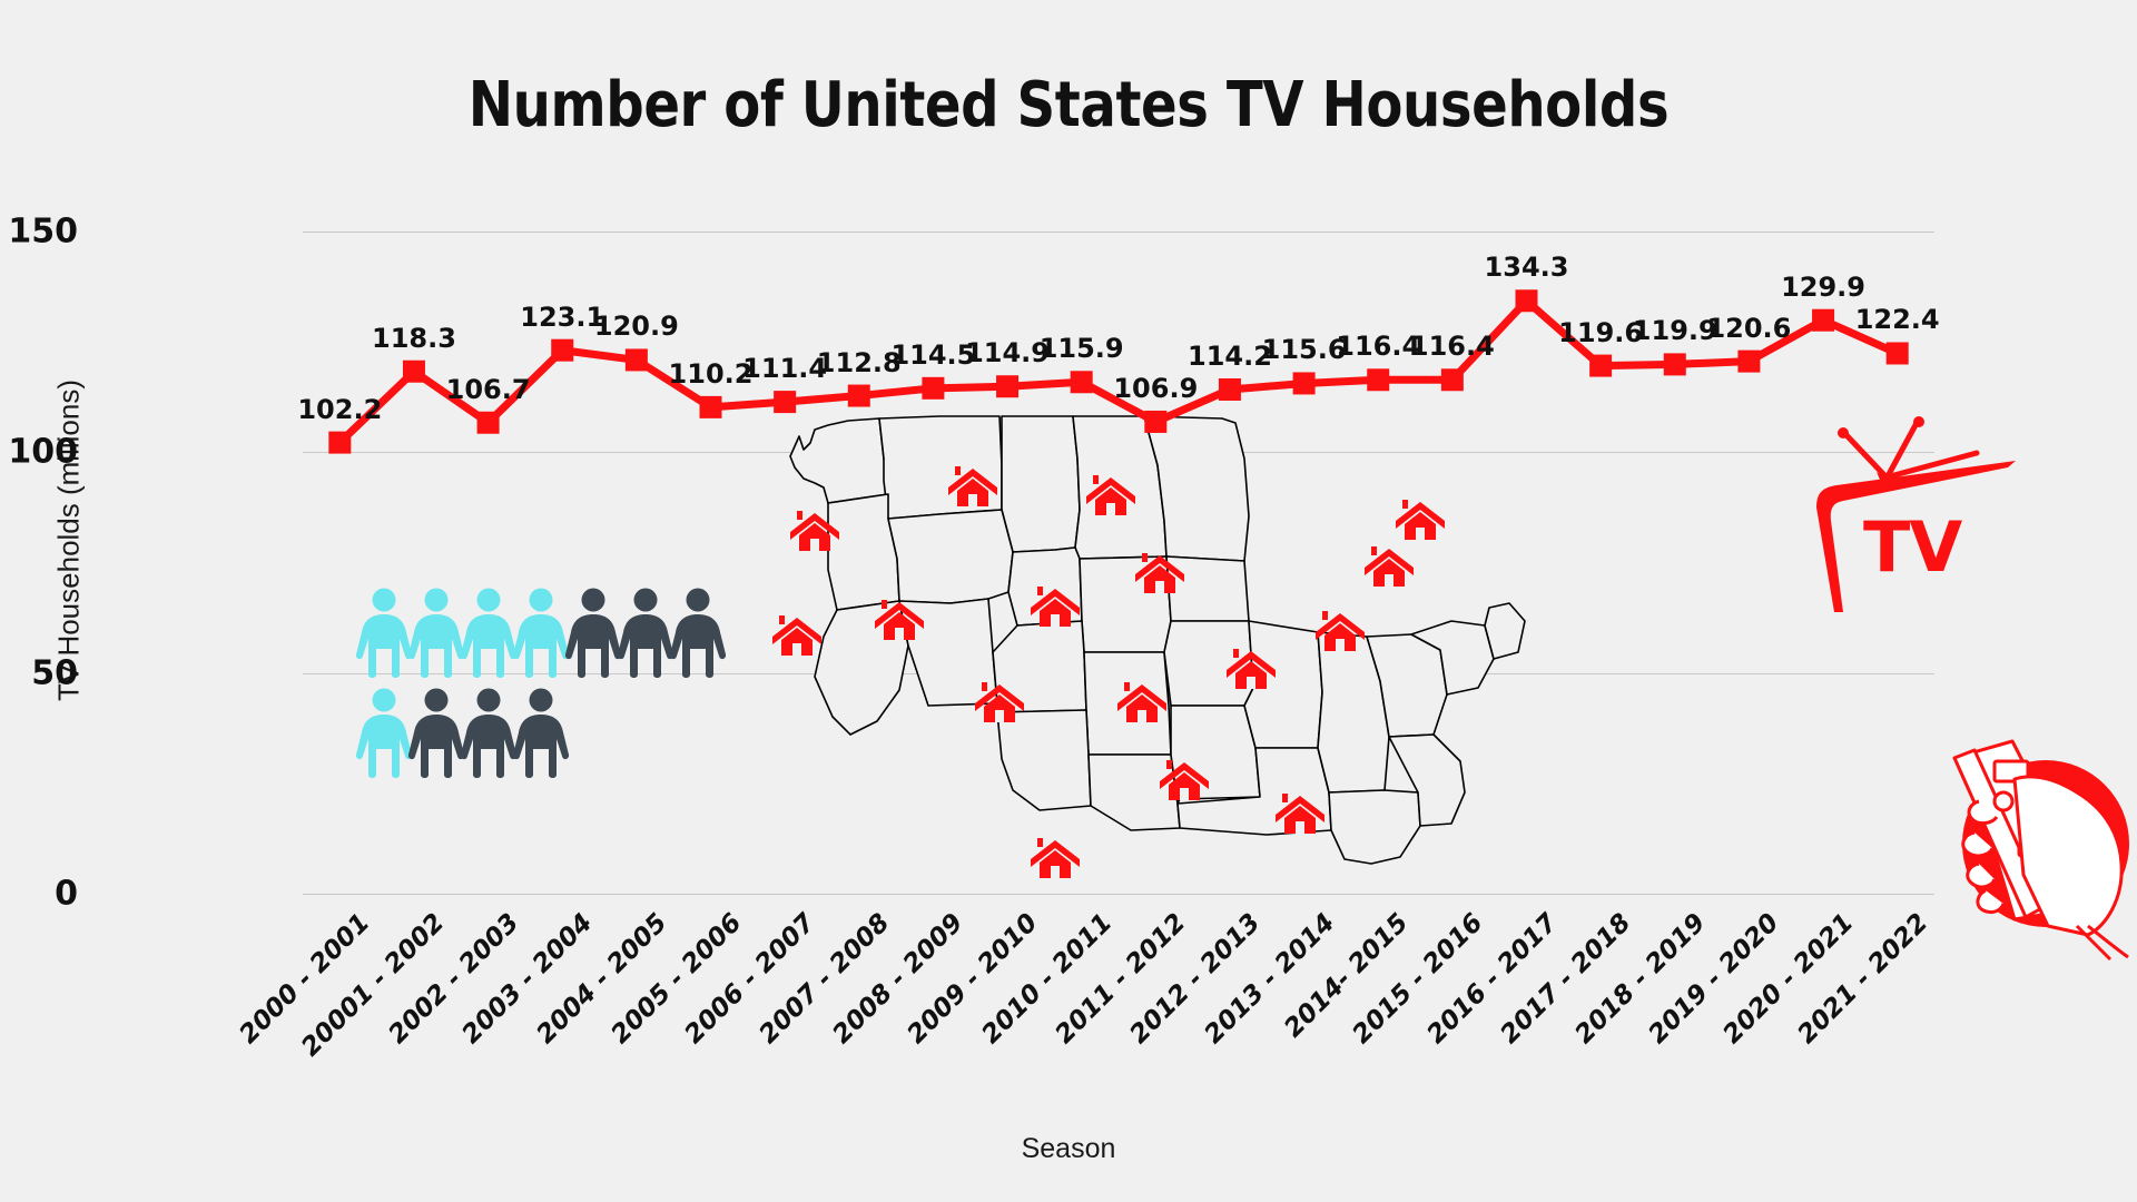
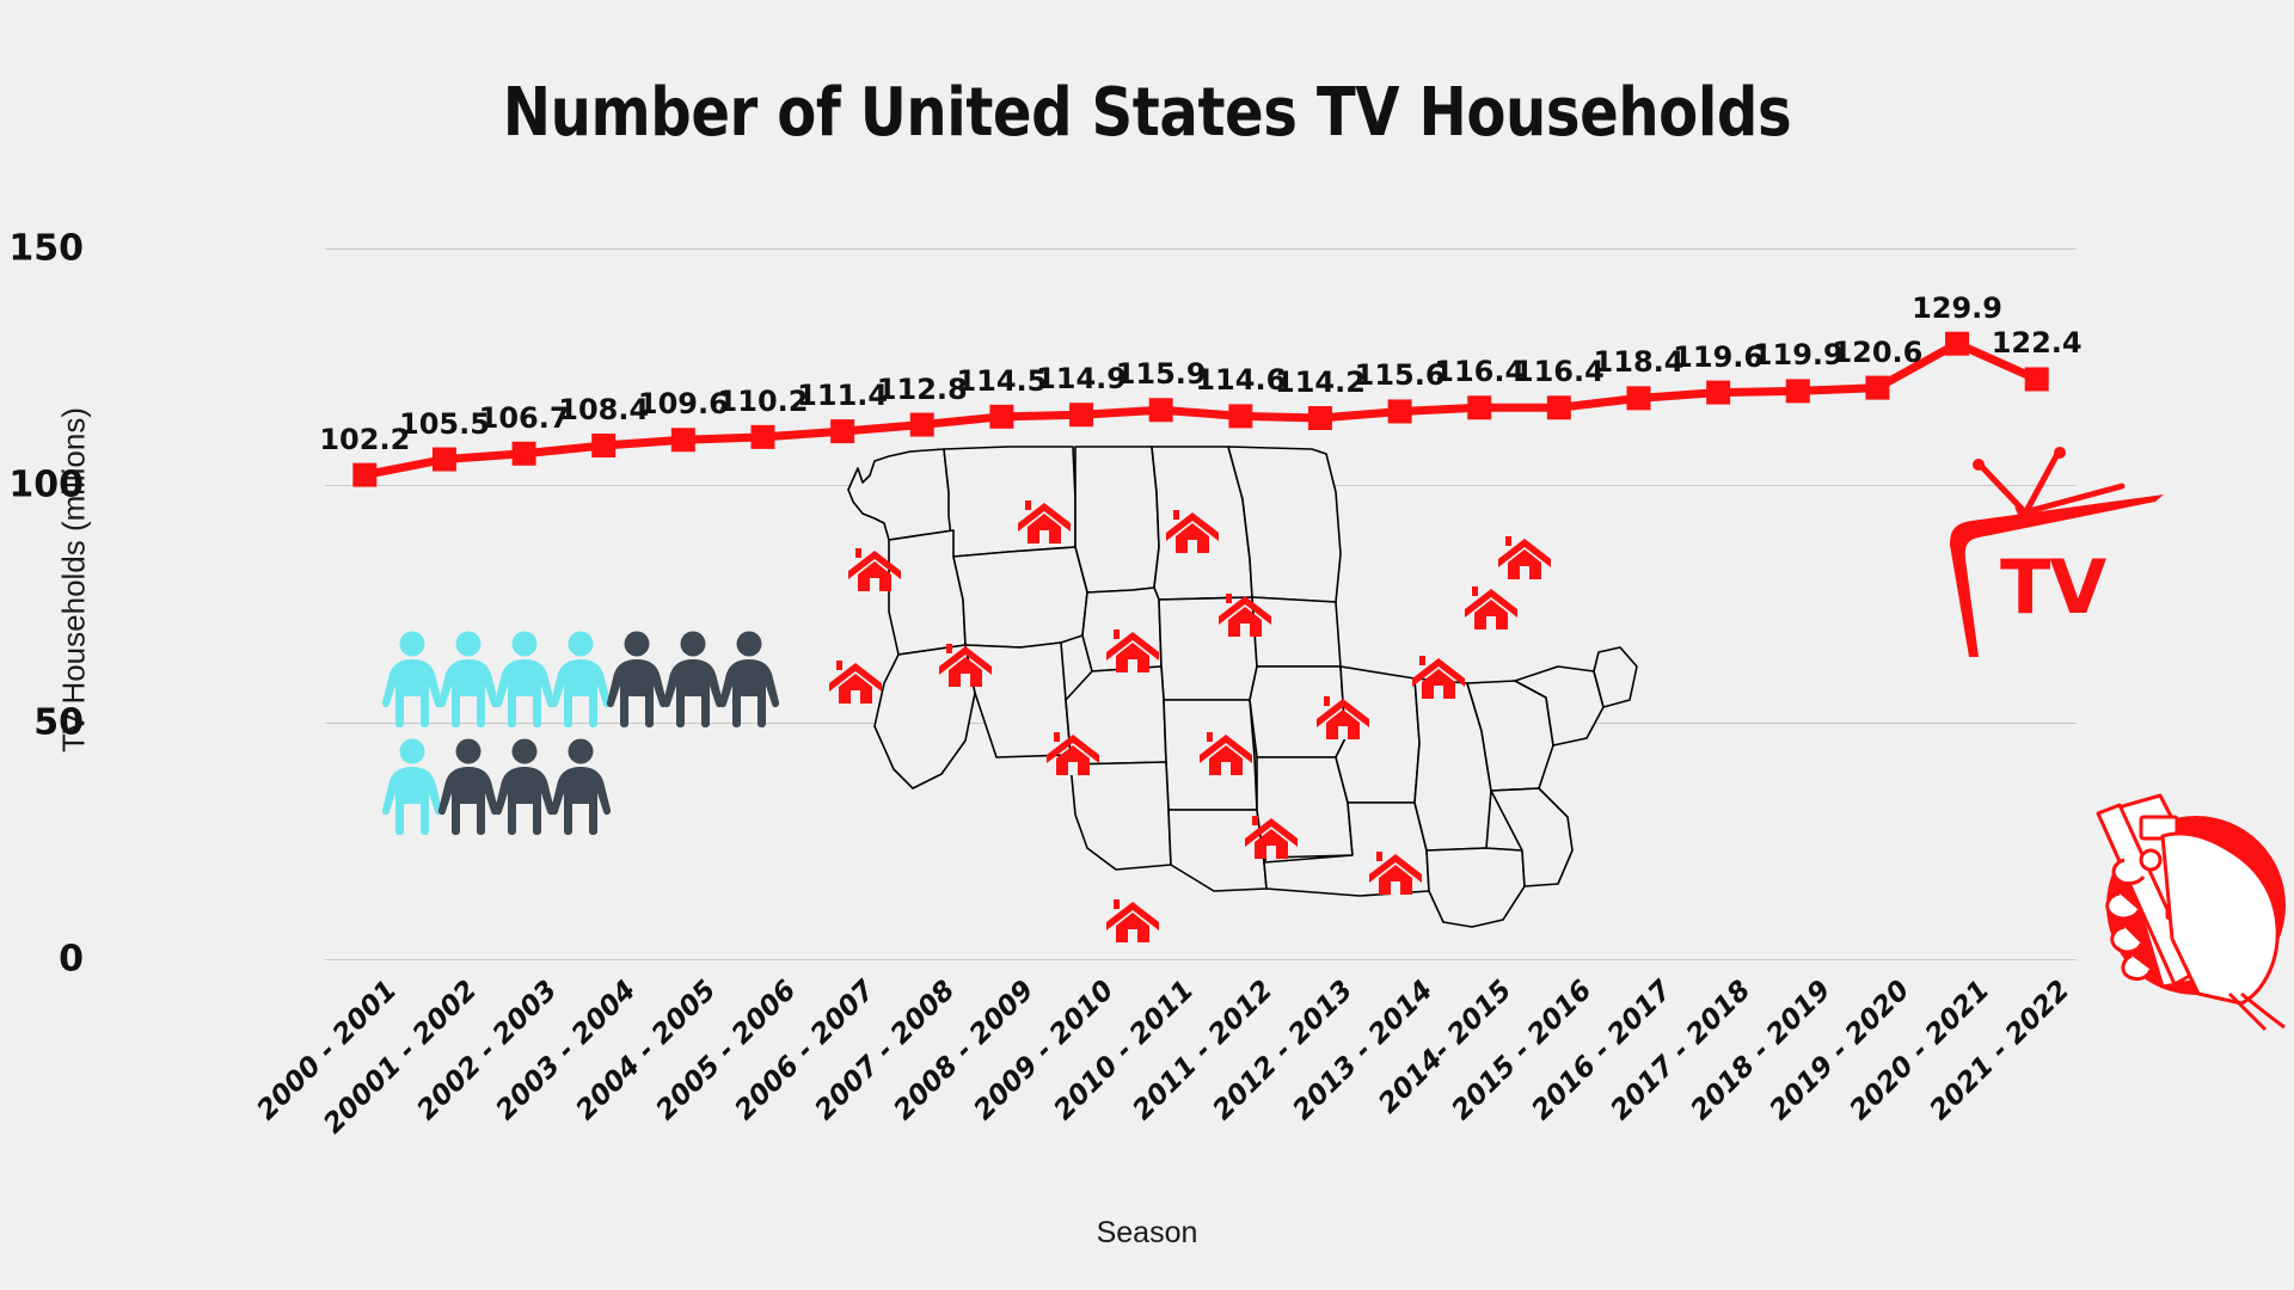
20001 - 2002: 118.3 -> 105.5
2003 - 2004: 123.1 -> 108.4
2004 - 2005: 120.9 -> 109.6
2011 - 2012: 106.9 -> 114.6
2016 - 2017: 134.3 -> 118.4
